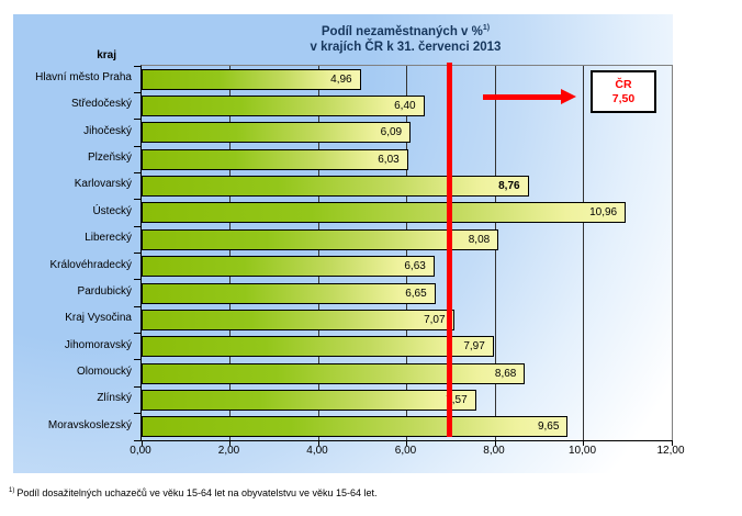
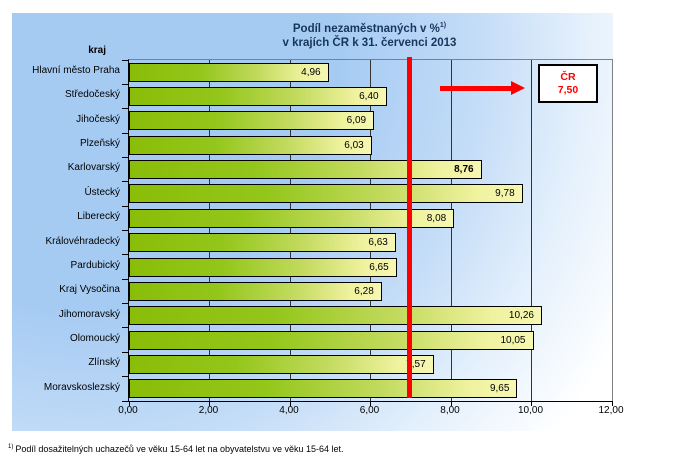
Ústecký: 10,96 -> 9,78
Kraj Vysočina: 7,07 -> 6,28
Jihomoravský: 7,97 -> 10,26
Olomoucký: 8,68 -> 10,05
